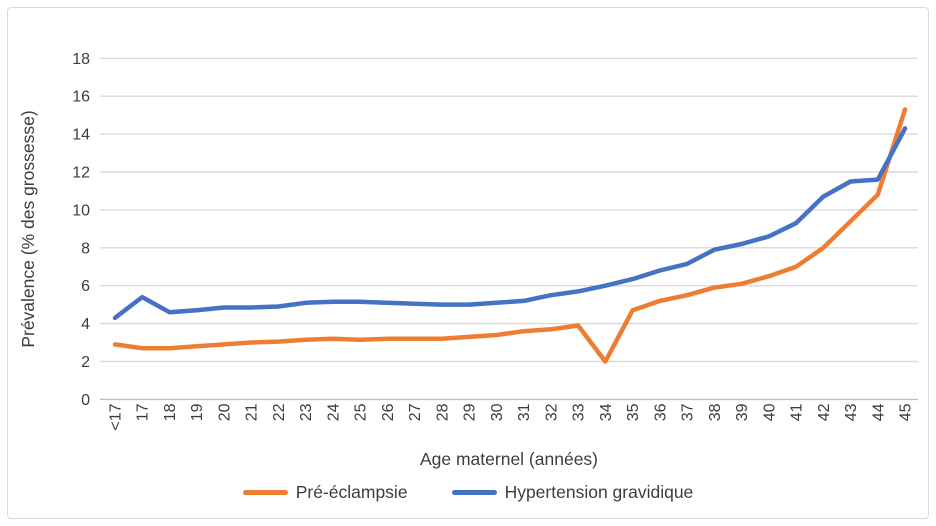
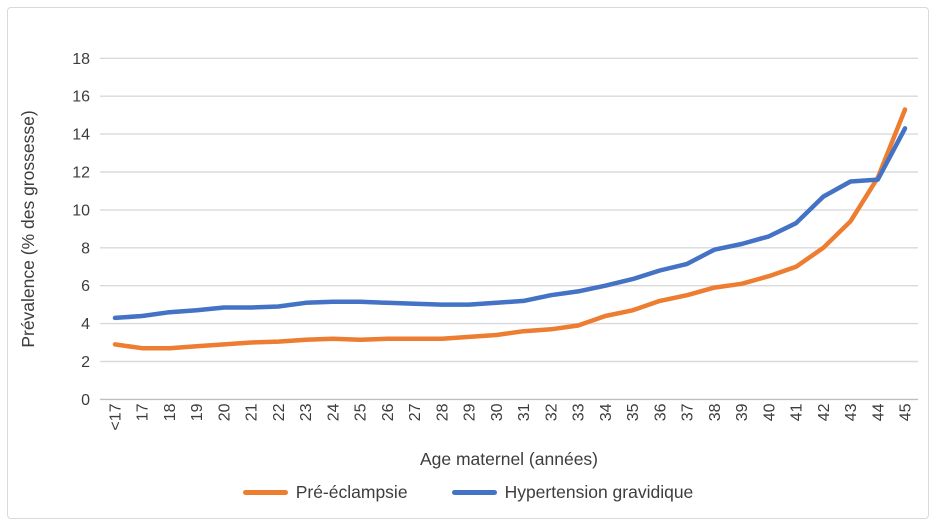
Hypertension gravidique/17: 5.4 -> 4.4
Pré-éclampsie/34: 2.0 -> 4.4
Pré-éclampsie/44: 10.8 -> 11.7
